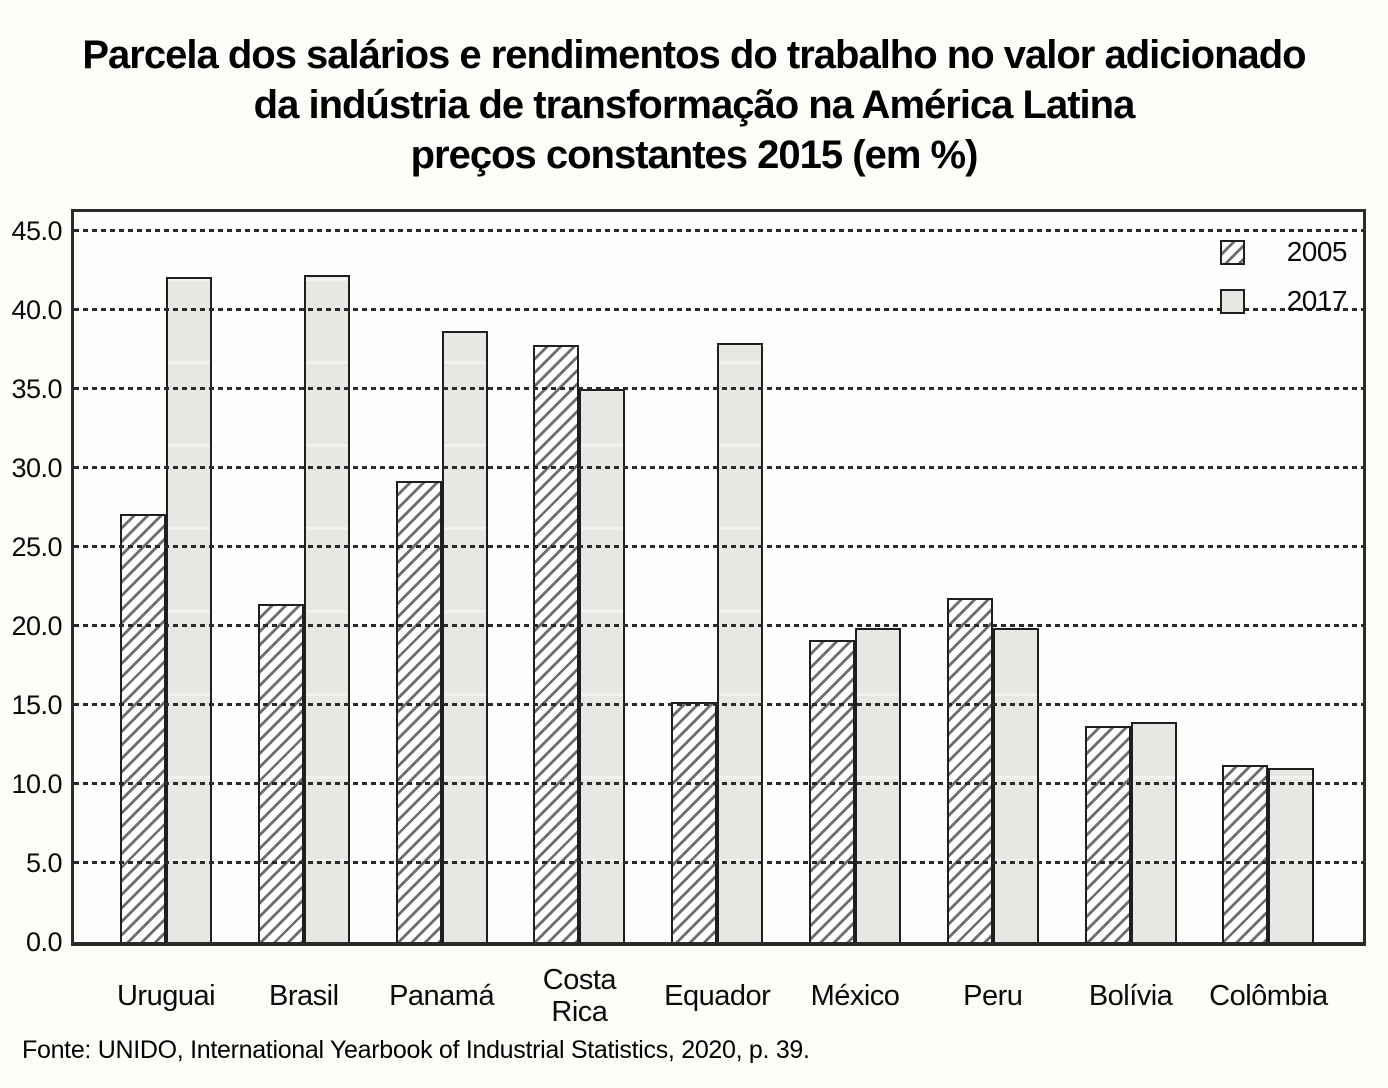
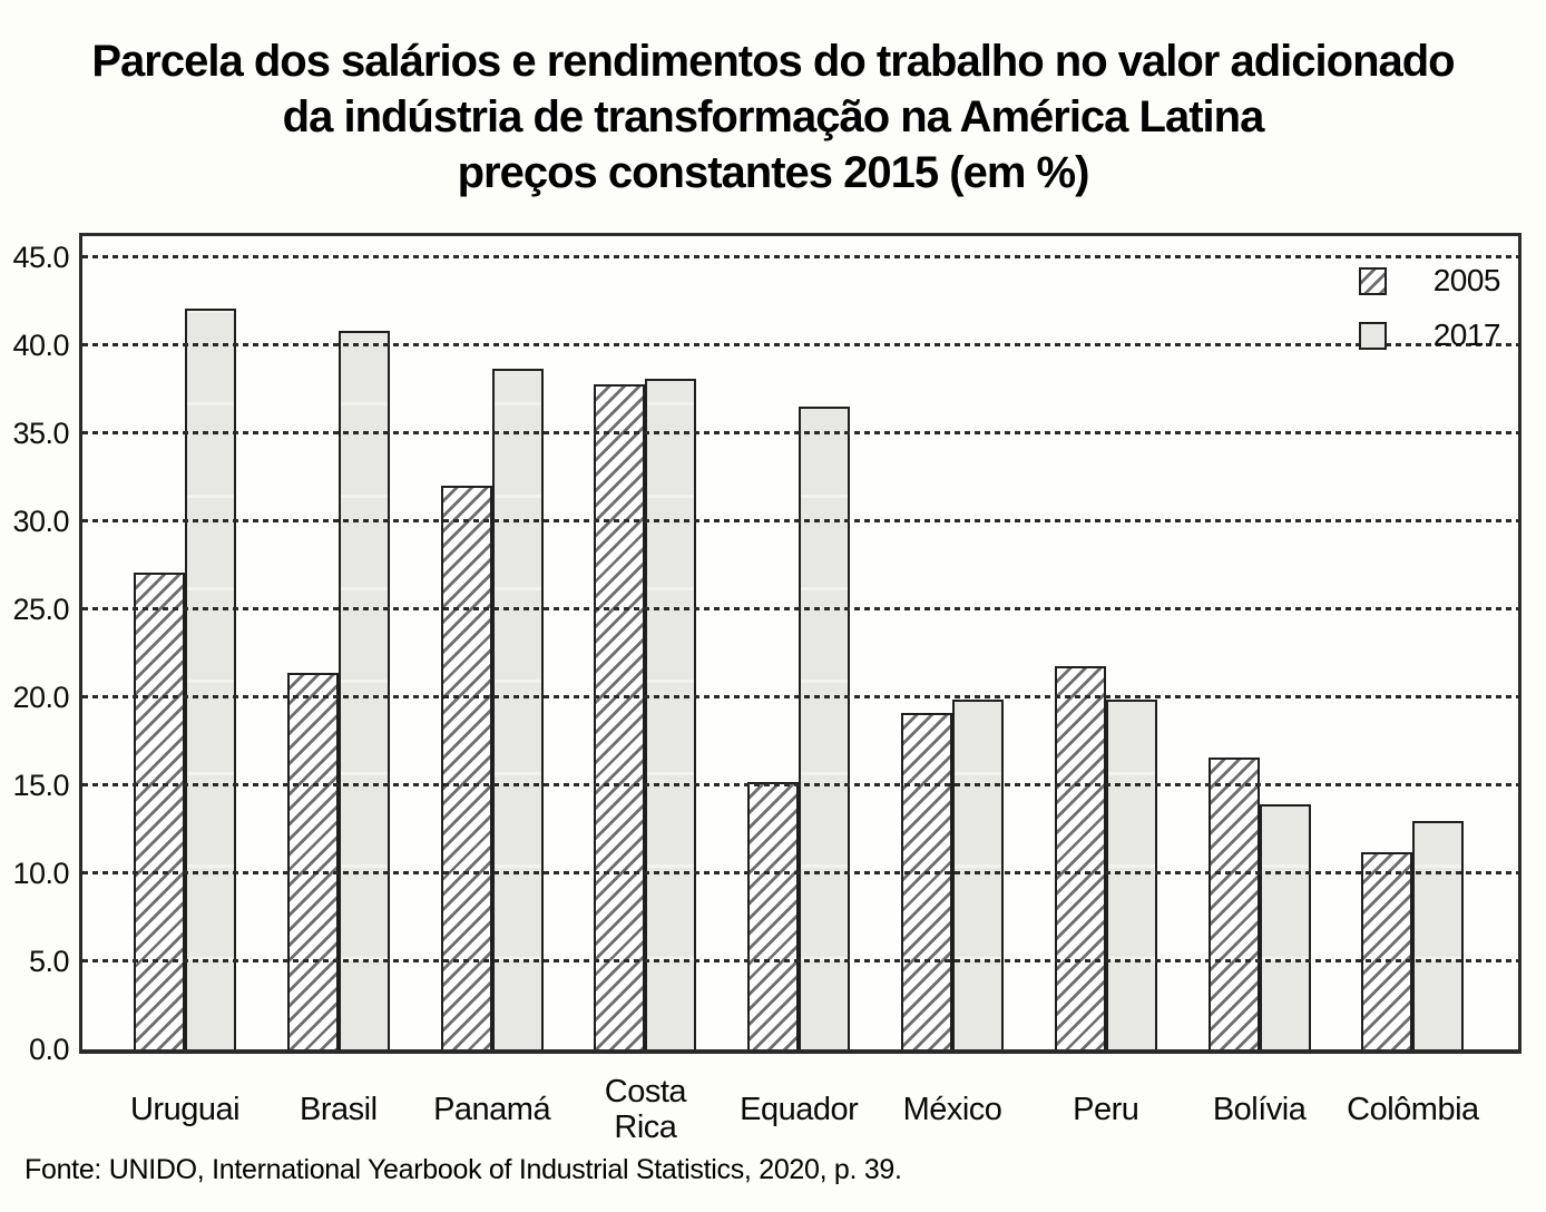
2017/Brasil: 42.2 -> 40.8
2005/Panamá: 29.2 -> 32.0
2017/Costa Rica: 35.0 -> 38.1
2017/Equador: 37.9 -> 36.5
2005/Bolívia: 13.7 -> 16.6
2017/Colômbia: 11.0 -> 13.0
